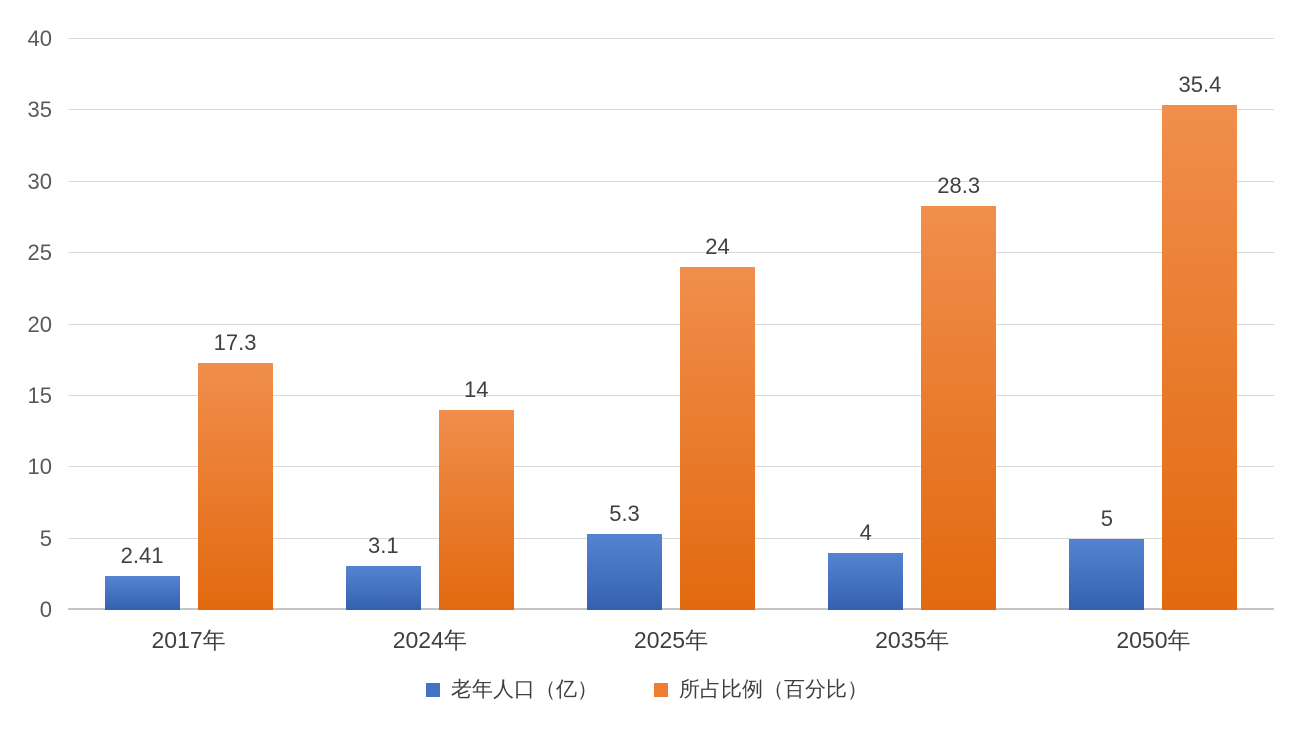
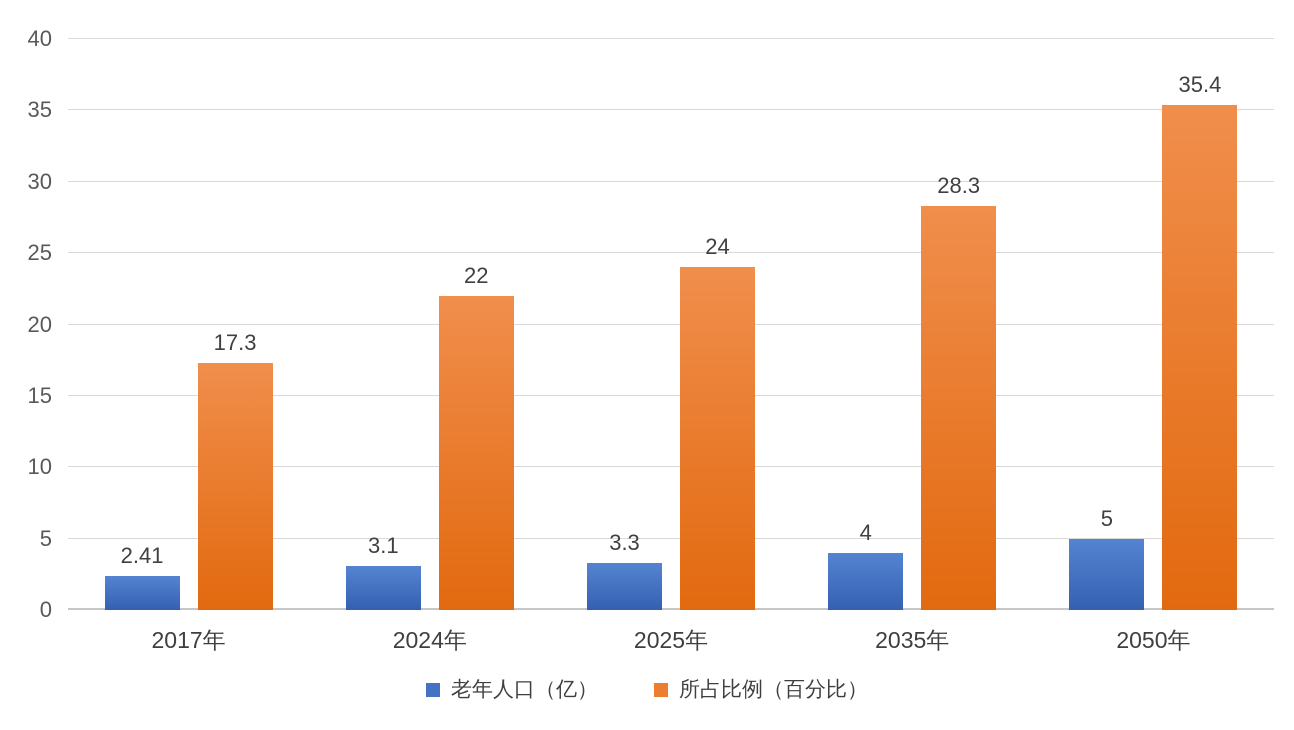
所占比例（百分比）/2024年: 14 -> 22
老年人口（亿）/2025年: 5.3 -> 3.3
